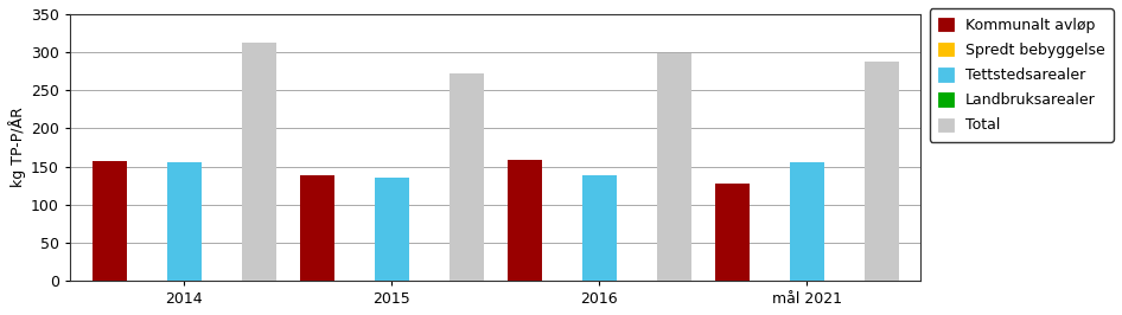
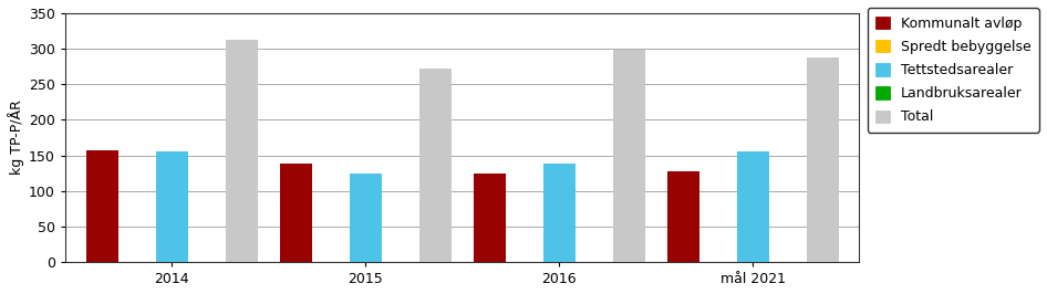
Tettstedsarealer/2015: 135 -> 124
Kommunalt avløp/2016: 158 -> 124
